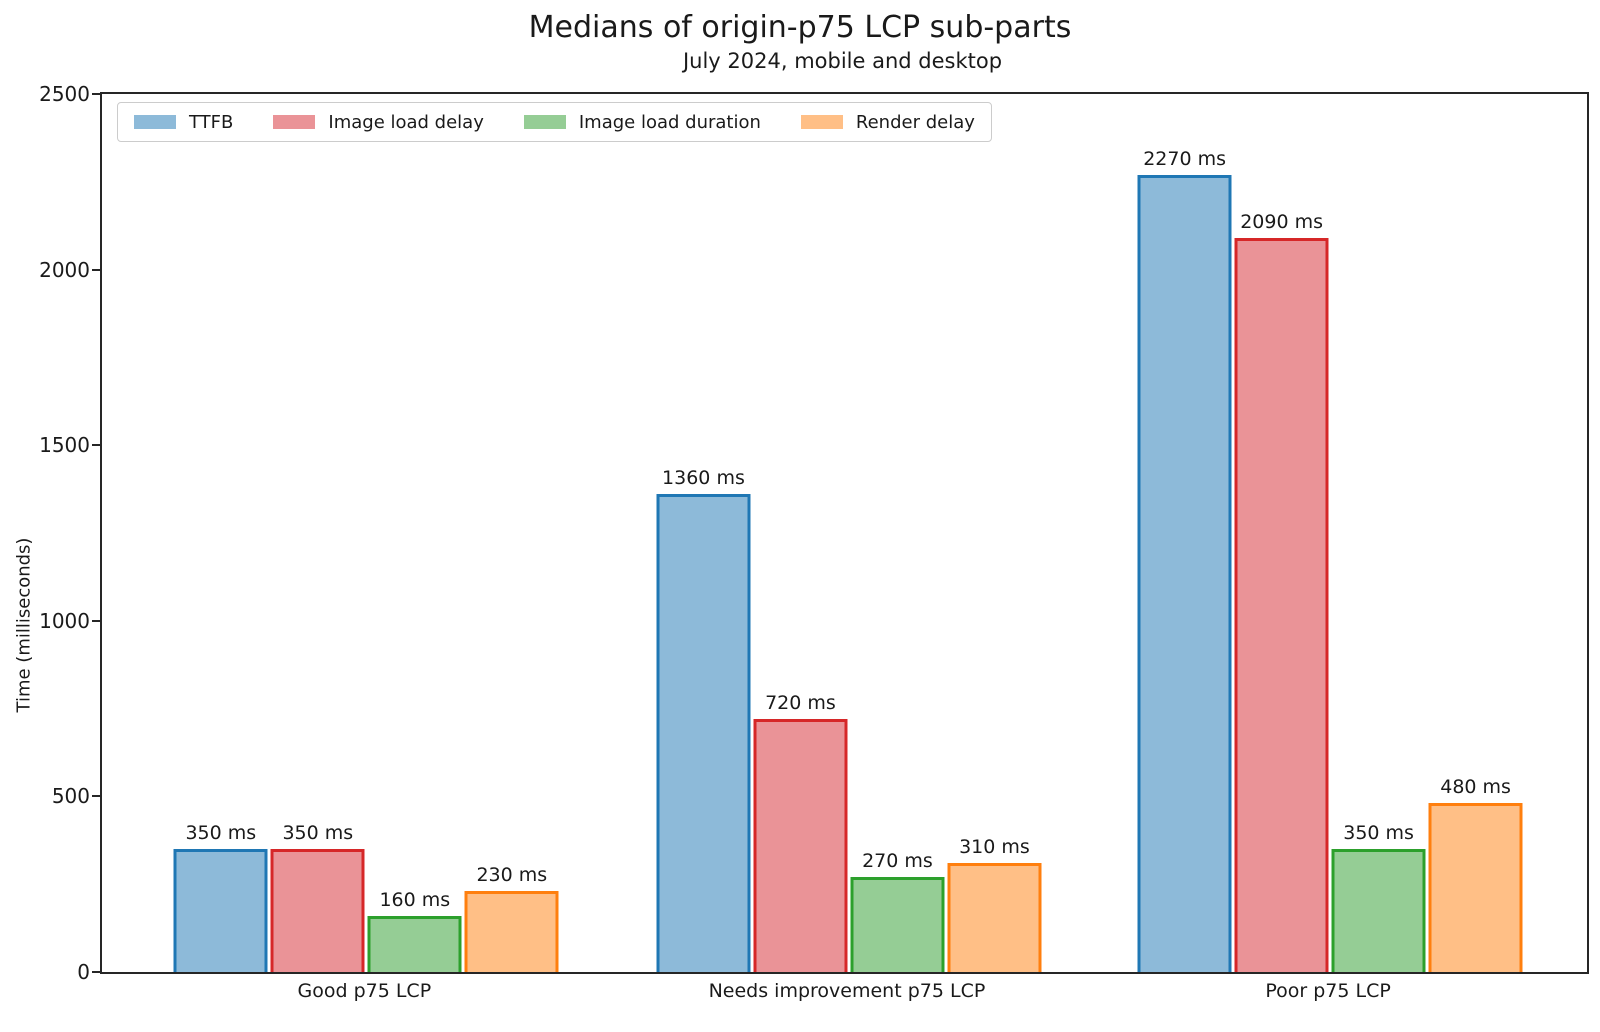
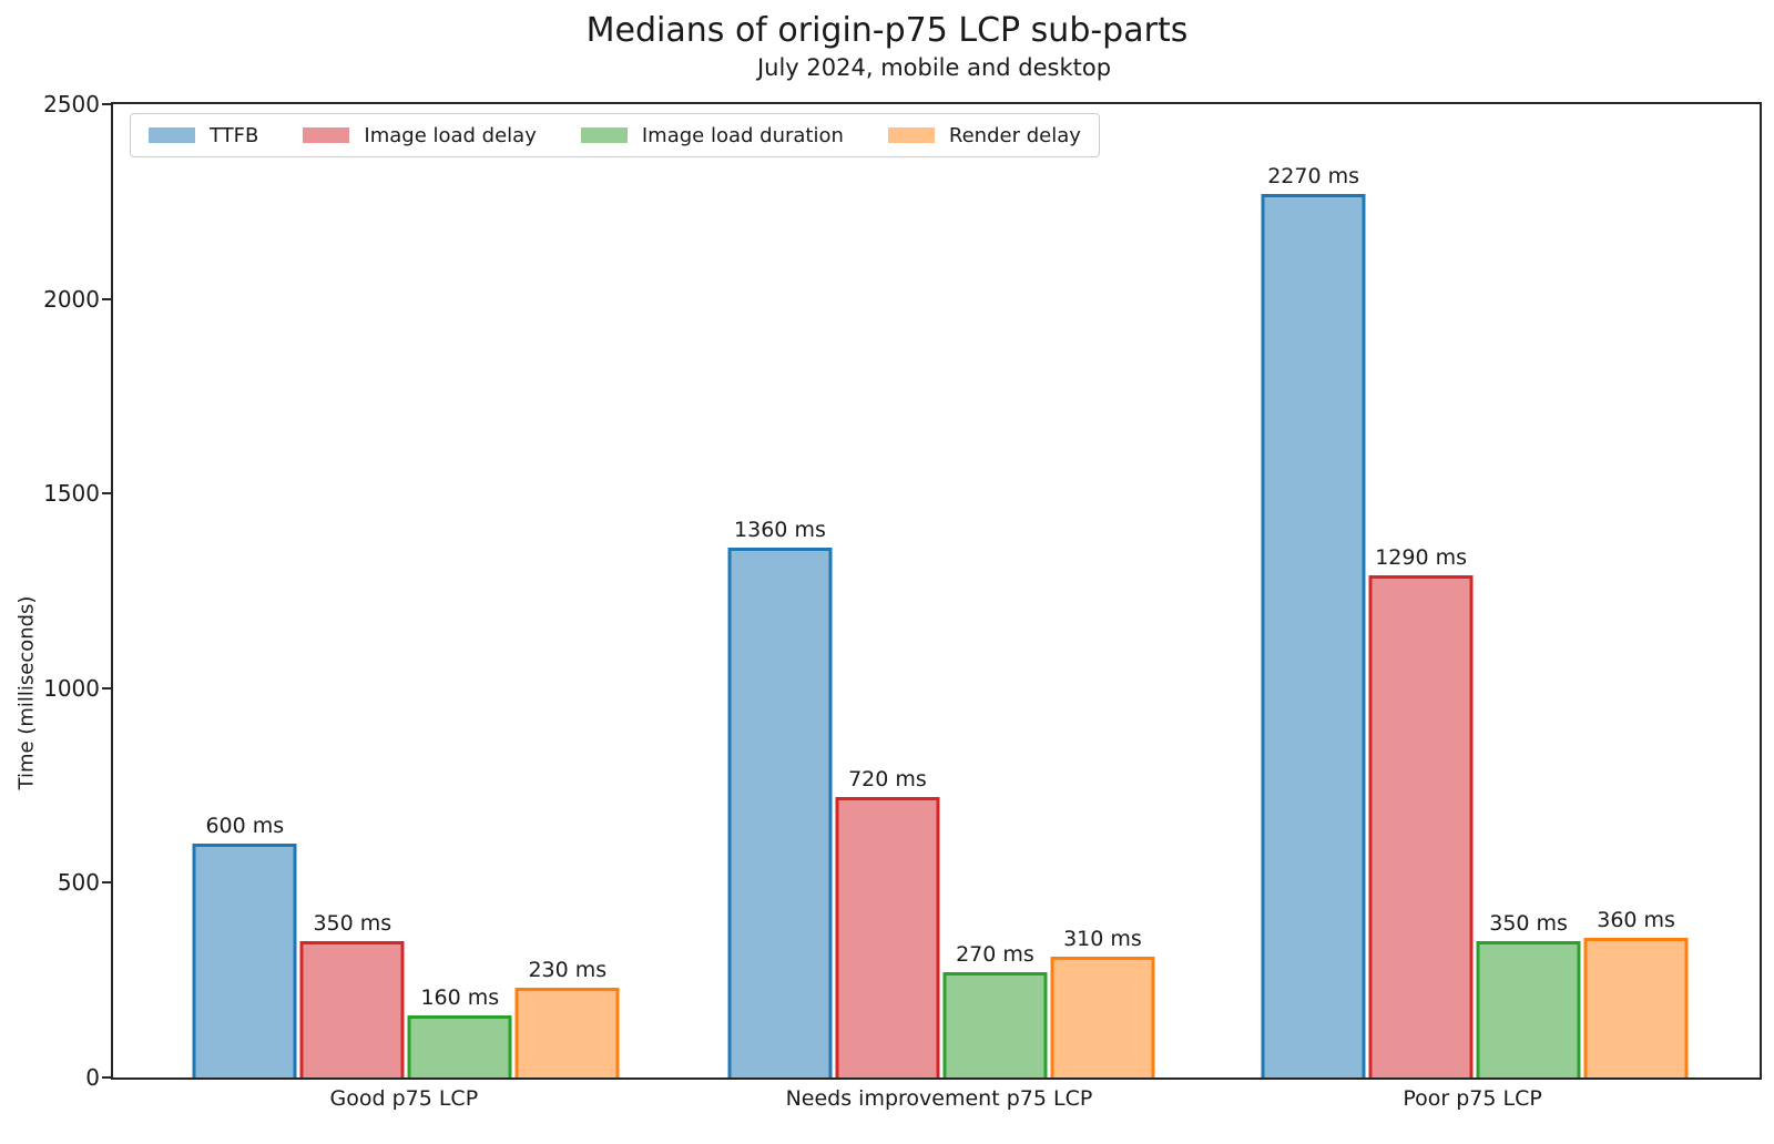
TTFB/Good p75 LCP: 350 -> 600
Image load delay/Poor p75 LCP: 2090 -> 1290
Render delay/Poor p75 LCP: 480 -> 360
